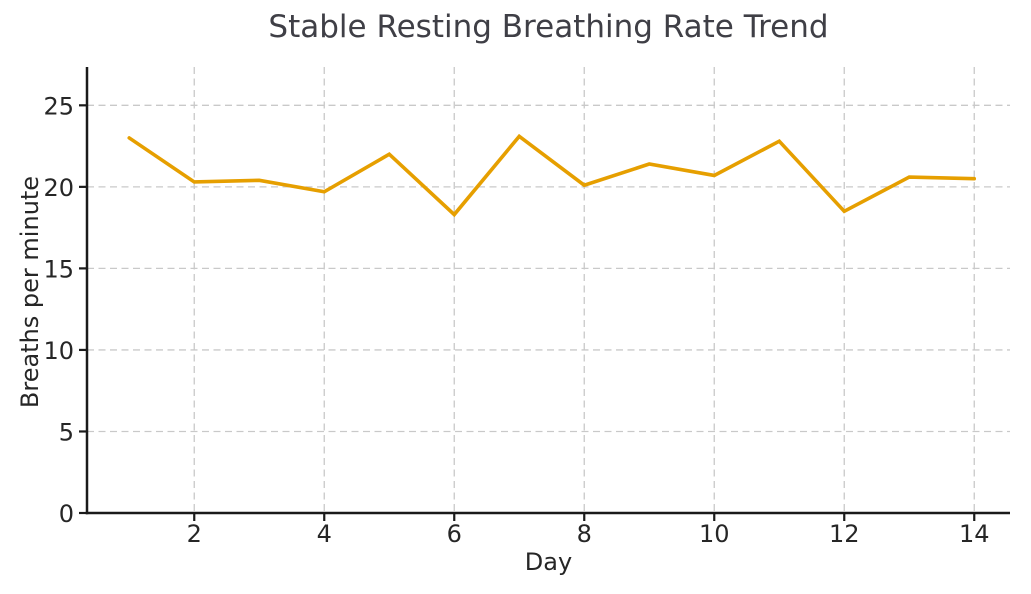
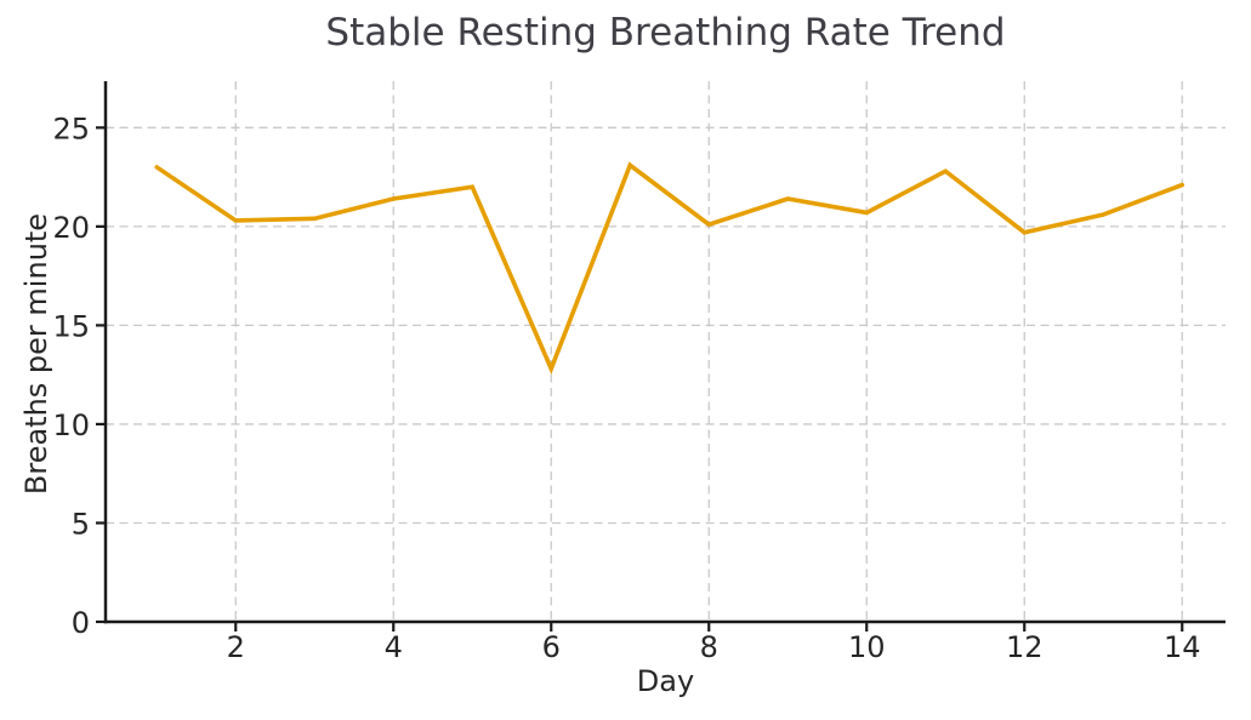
4: 19.7 -> 21.4
6: 18.3 -> 12.8
12: 18.5 -> 19.7
14: 20.5 -> 22.1
